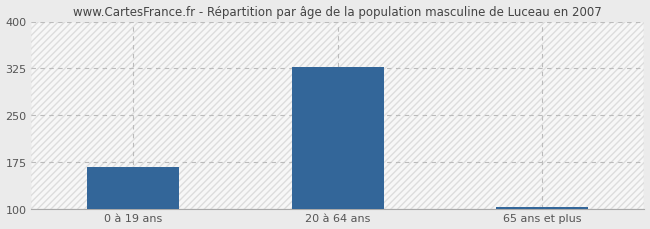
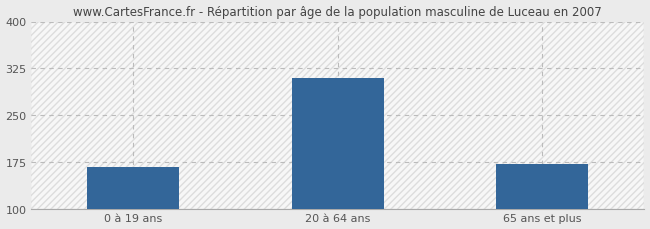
20 à 64 ans: 328 -> 310
65 ans et plus: 103 -> 172
